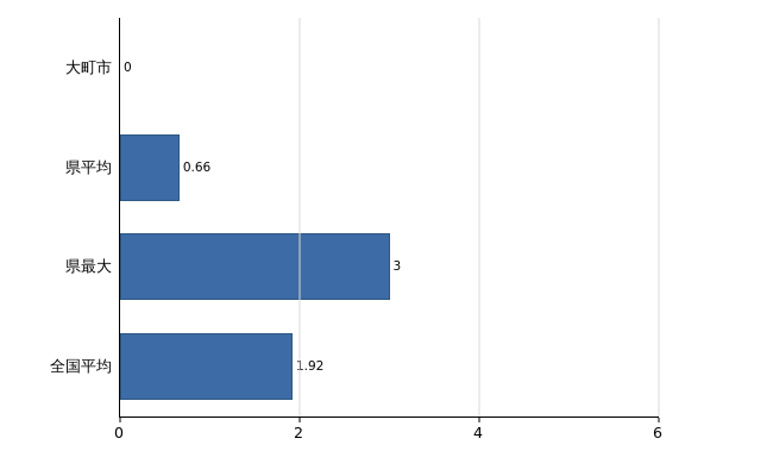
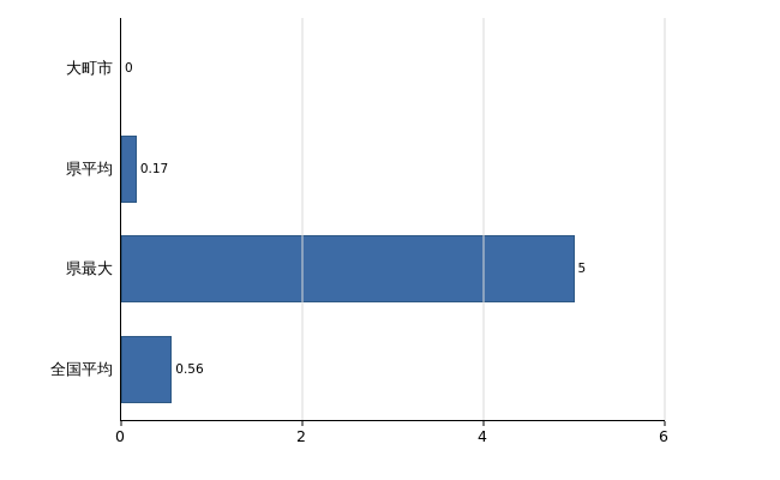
県平均: 0.66 -> 0.17
県最大: 3 -> 5
全国平均: 1.92 -> 0.56
